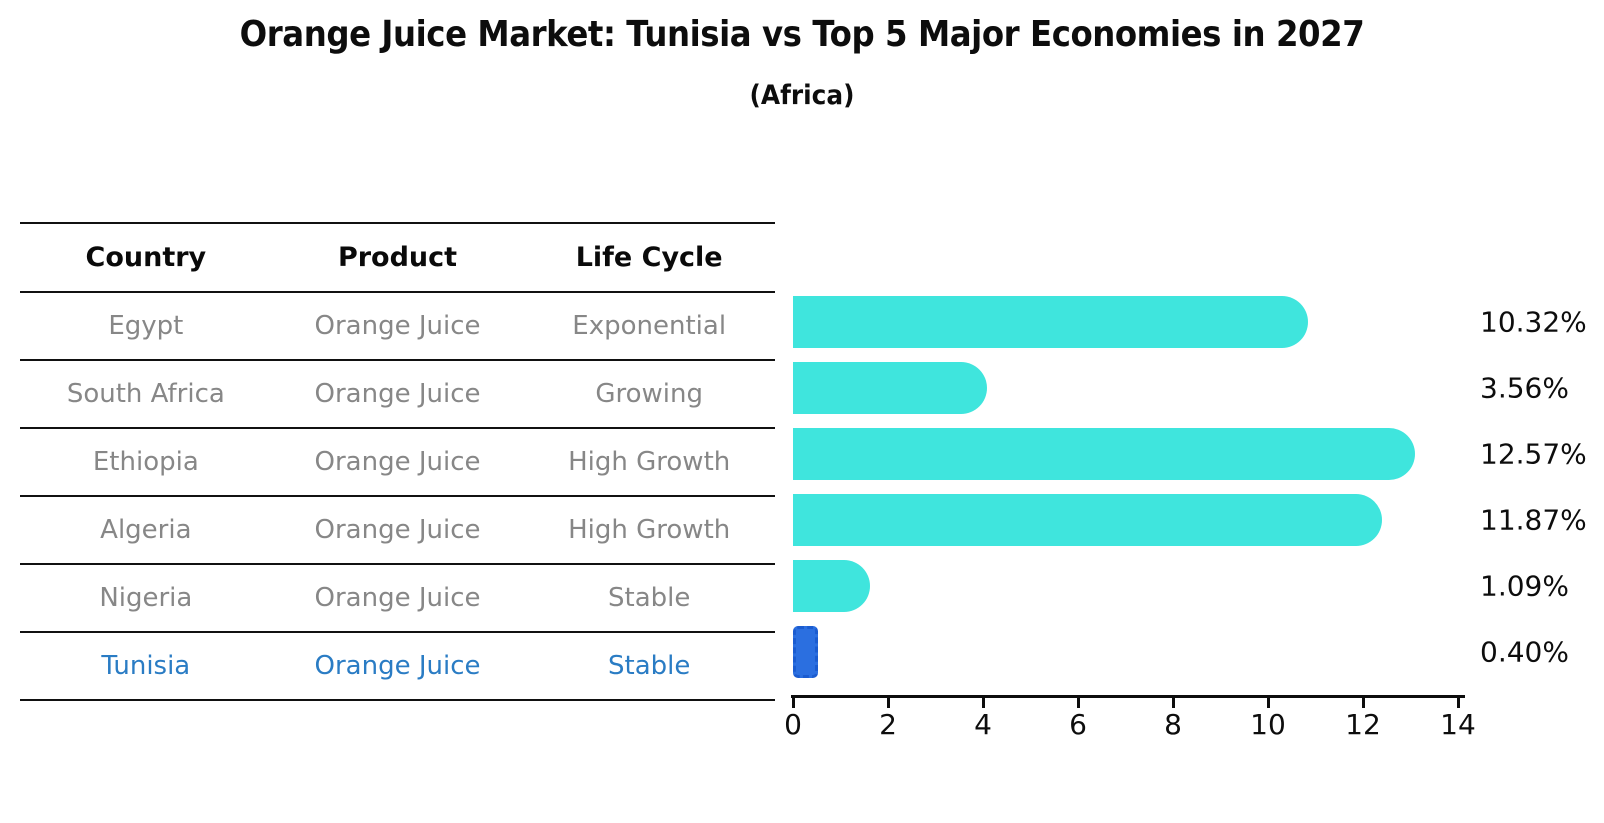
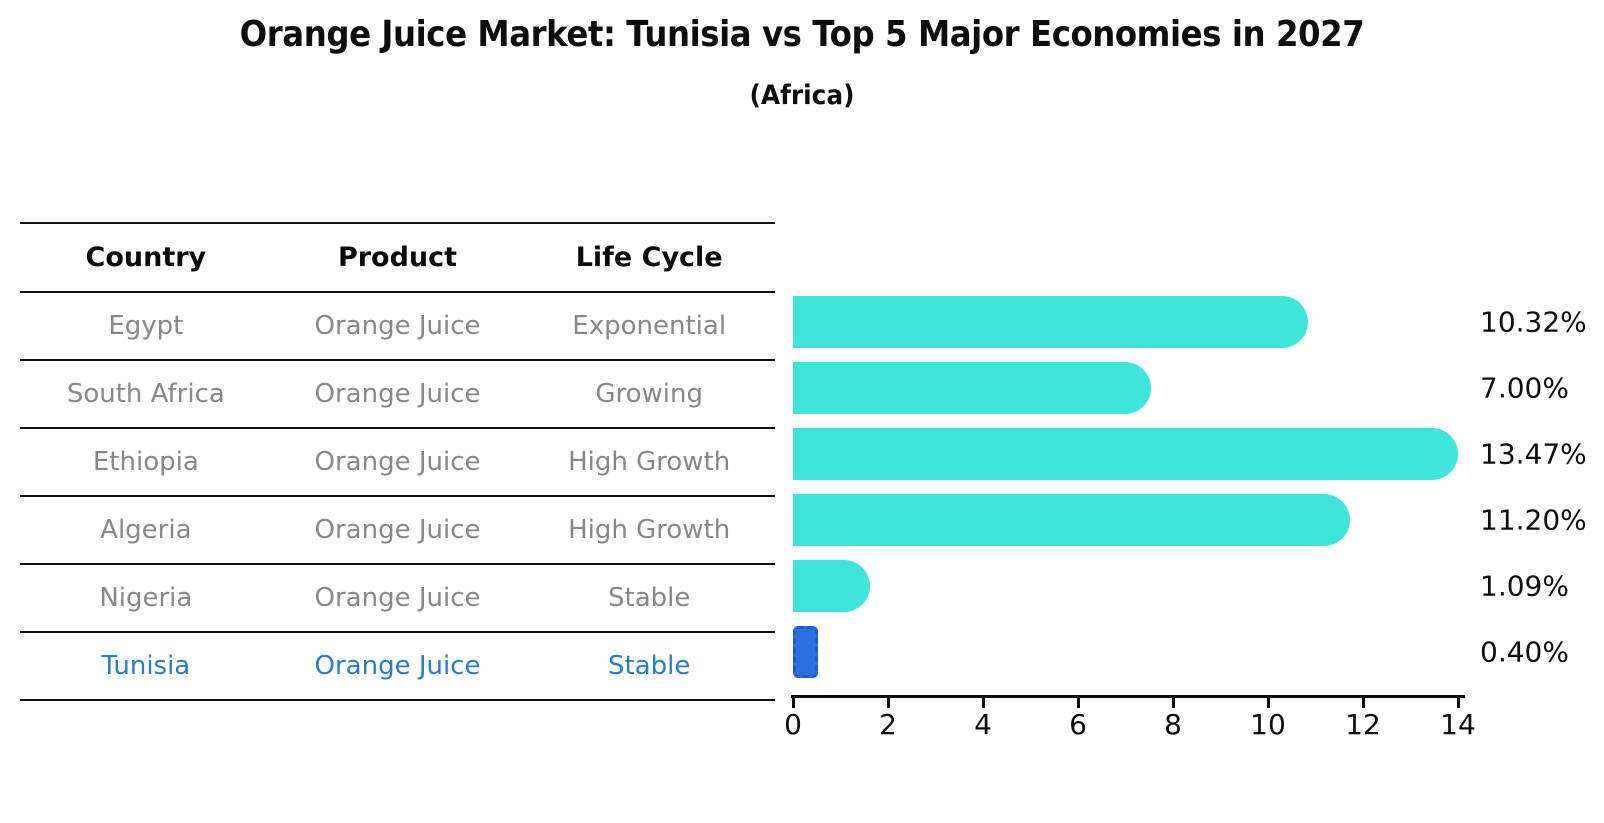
South Africa: 3.56% -> 7.00%
Ethiopia: 12.57% -> 13.47%
Algeria: 11.87% -> 11.20%
